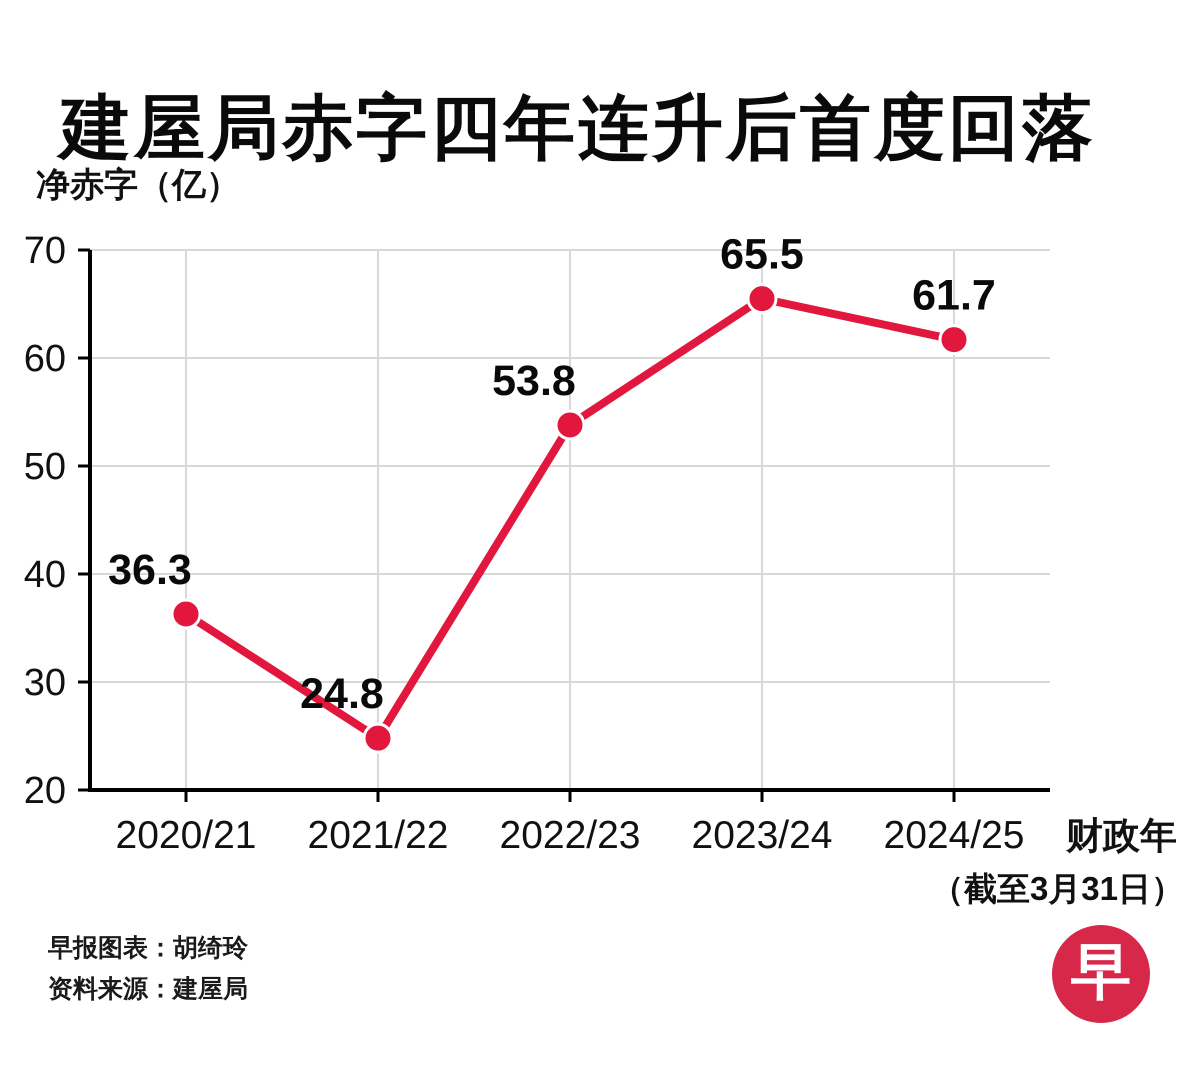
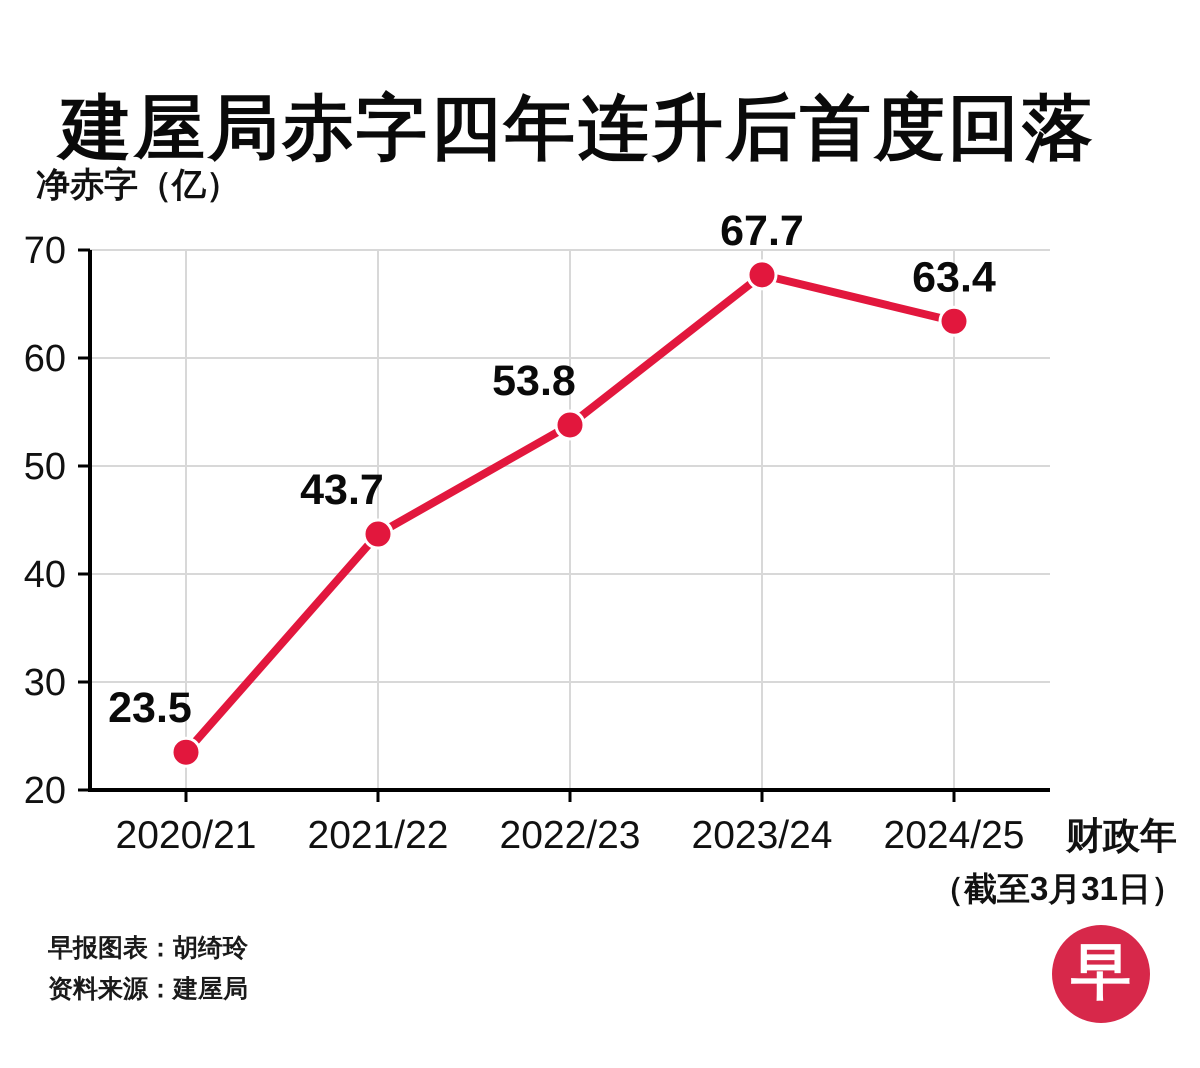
2020/21: 36.3 -> 23.5
2021/22: 24.8 -> 43.7
2023/24: 65.5 -> 67.7
2024/25: 61.7 -> 63.4
